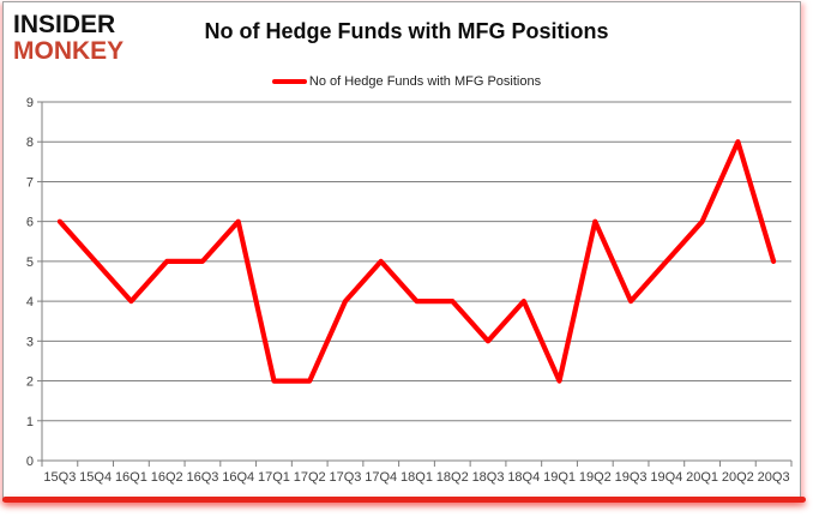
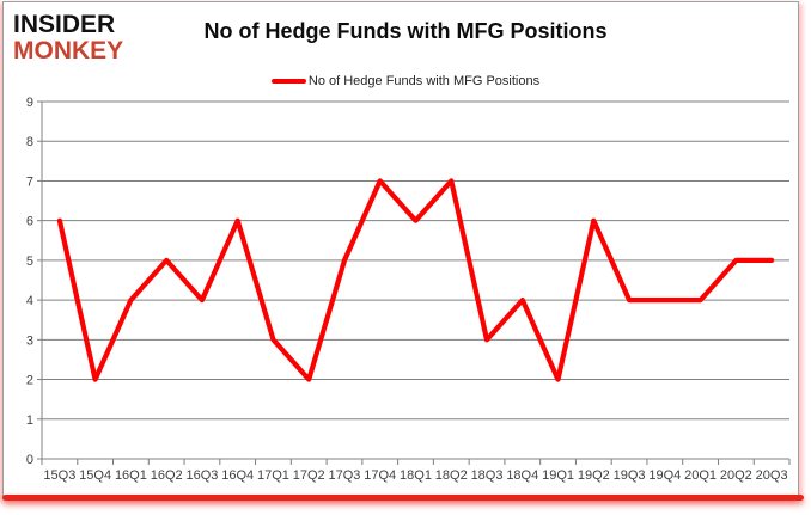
15Q4: 5 -> 2
16Q3: 5 -> 4
17Q1: 2 -> 3
17Q3: 4 -> 5
17Q4: 5 -> 7
18Q1: 4 -> 6
18Q2: 4 -> 7
19Q4: 5 -> 4
20Q1: 6 -> 4
20Q2: 8 -> 5
